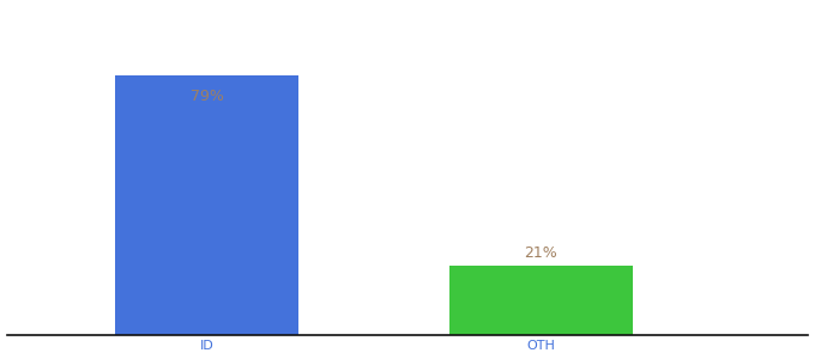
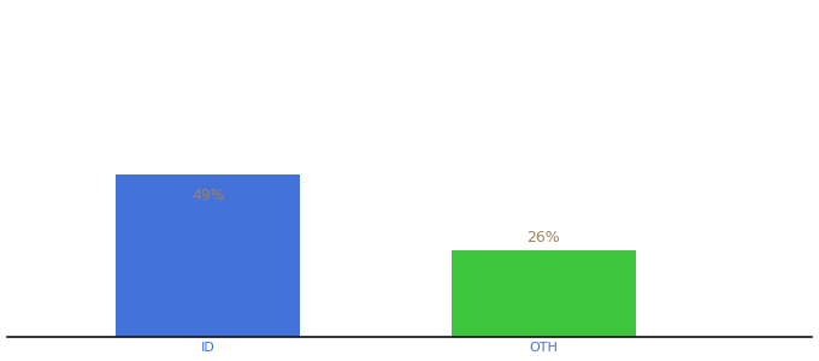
ID: 79% -> 49%
OTH: 21% -> 26%
